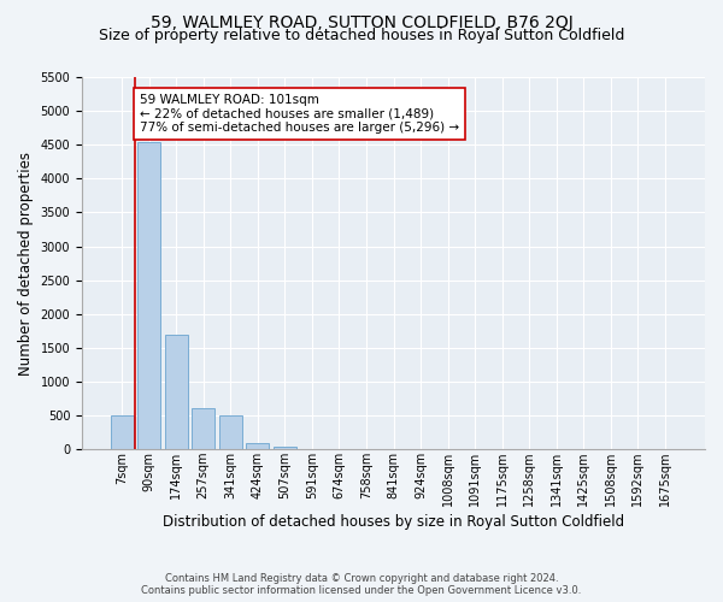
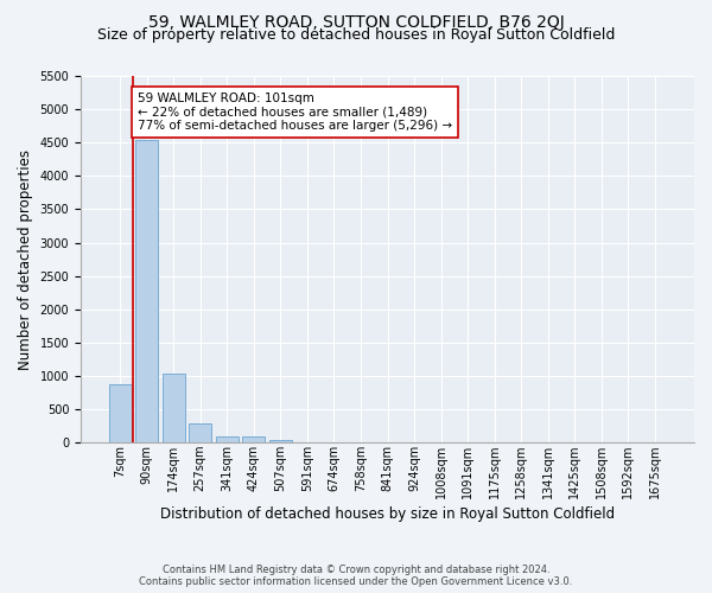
7sqm: 500 -> 880
174sqm: 1700 -> 1040
257sqm: 600 -> 280
341sqm: 500 -> 100
